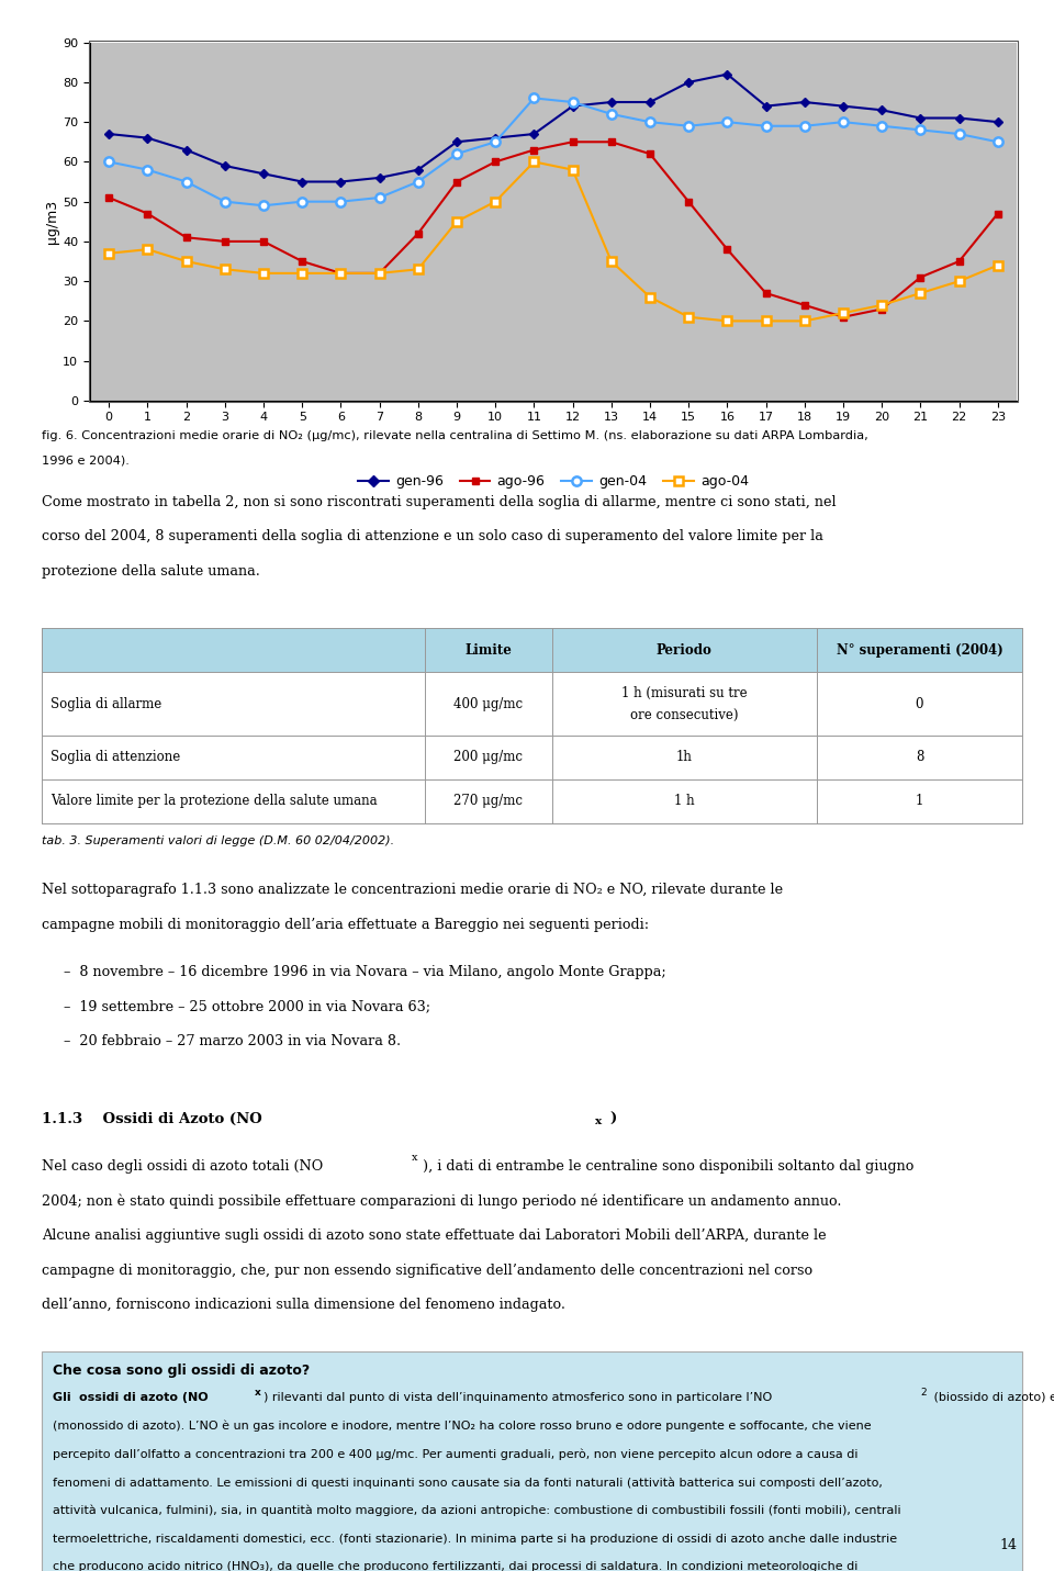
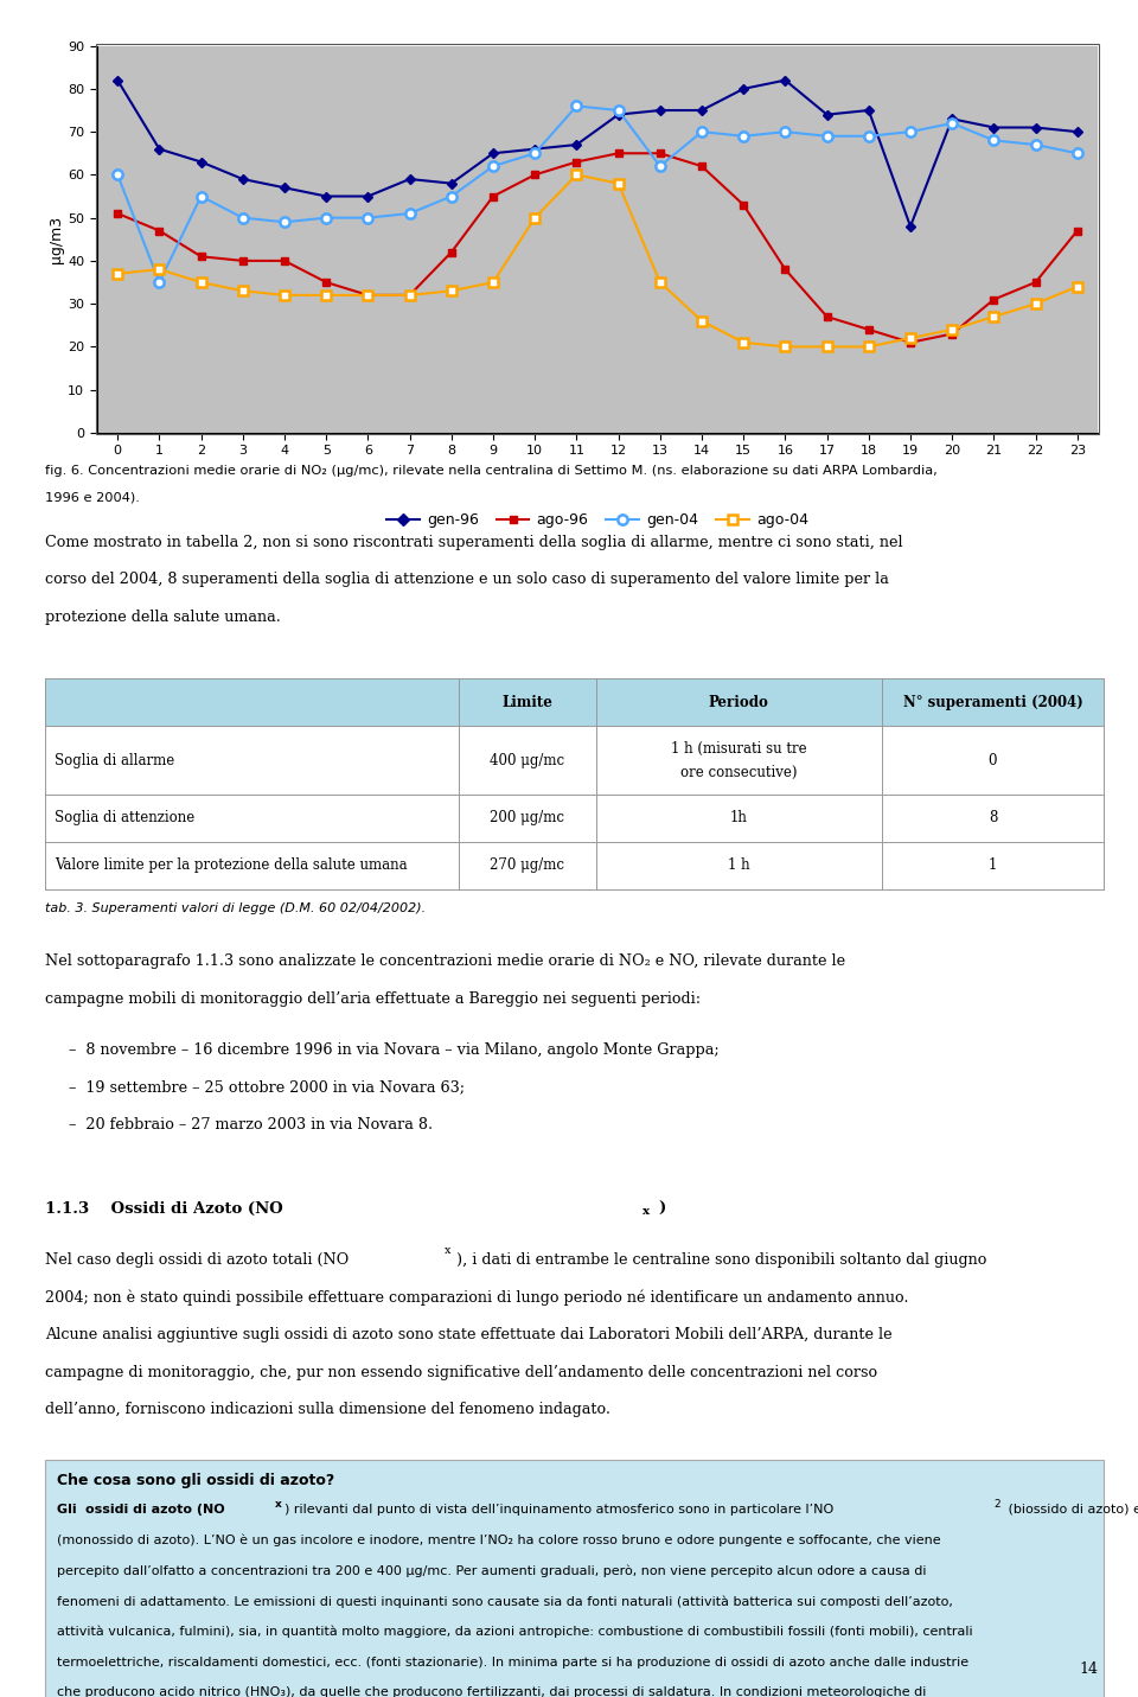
gen-96/0: 67 -> 82
gen-04/1: 58 -> 35
gen-96/7: 56 -> 59
ago-04/9: 45 -> 35
gen-04/13: 72 -> 62
ago-96/15: 50 -> 53
gen-96/19: 74 -> 48
gen-04/20: 69 -> 72
